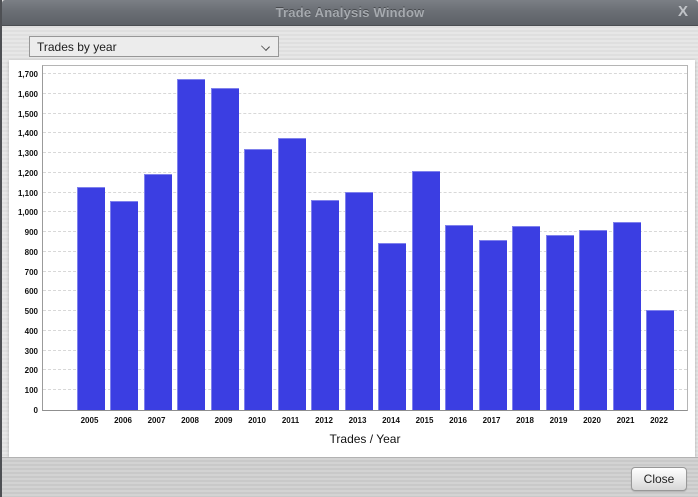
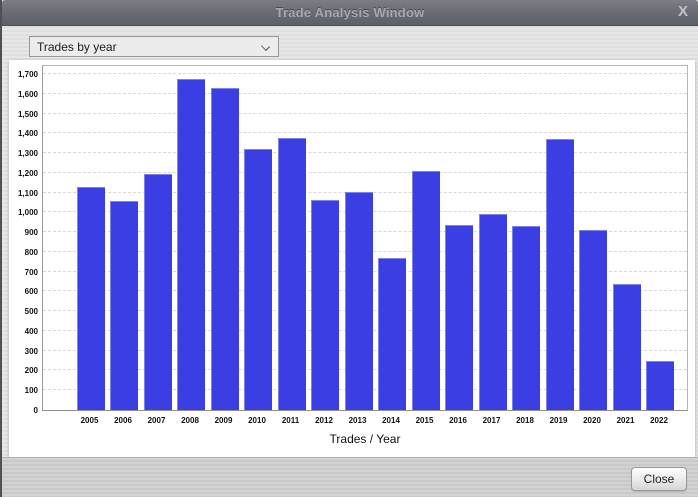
2014: 840 -> 770
2017: 860 -> 990
2019: 880 -> 1370
2021: 950 -> 640
2022: 500 -> 250
